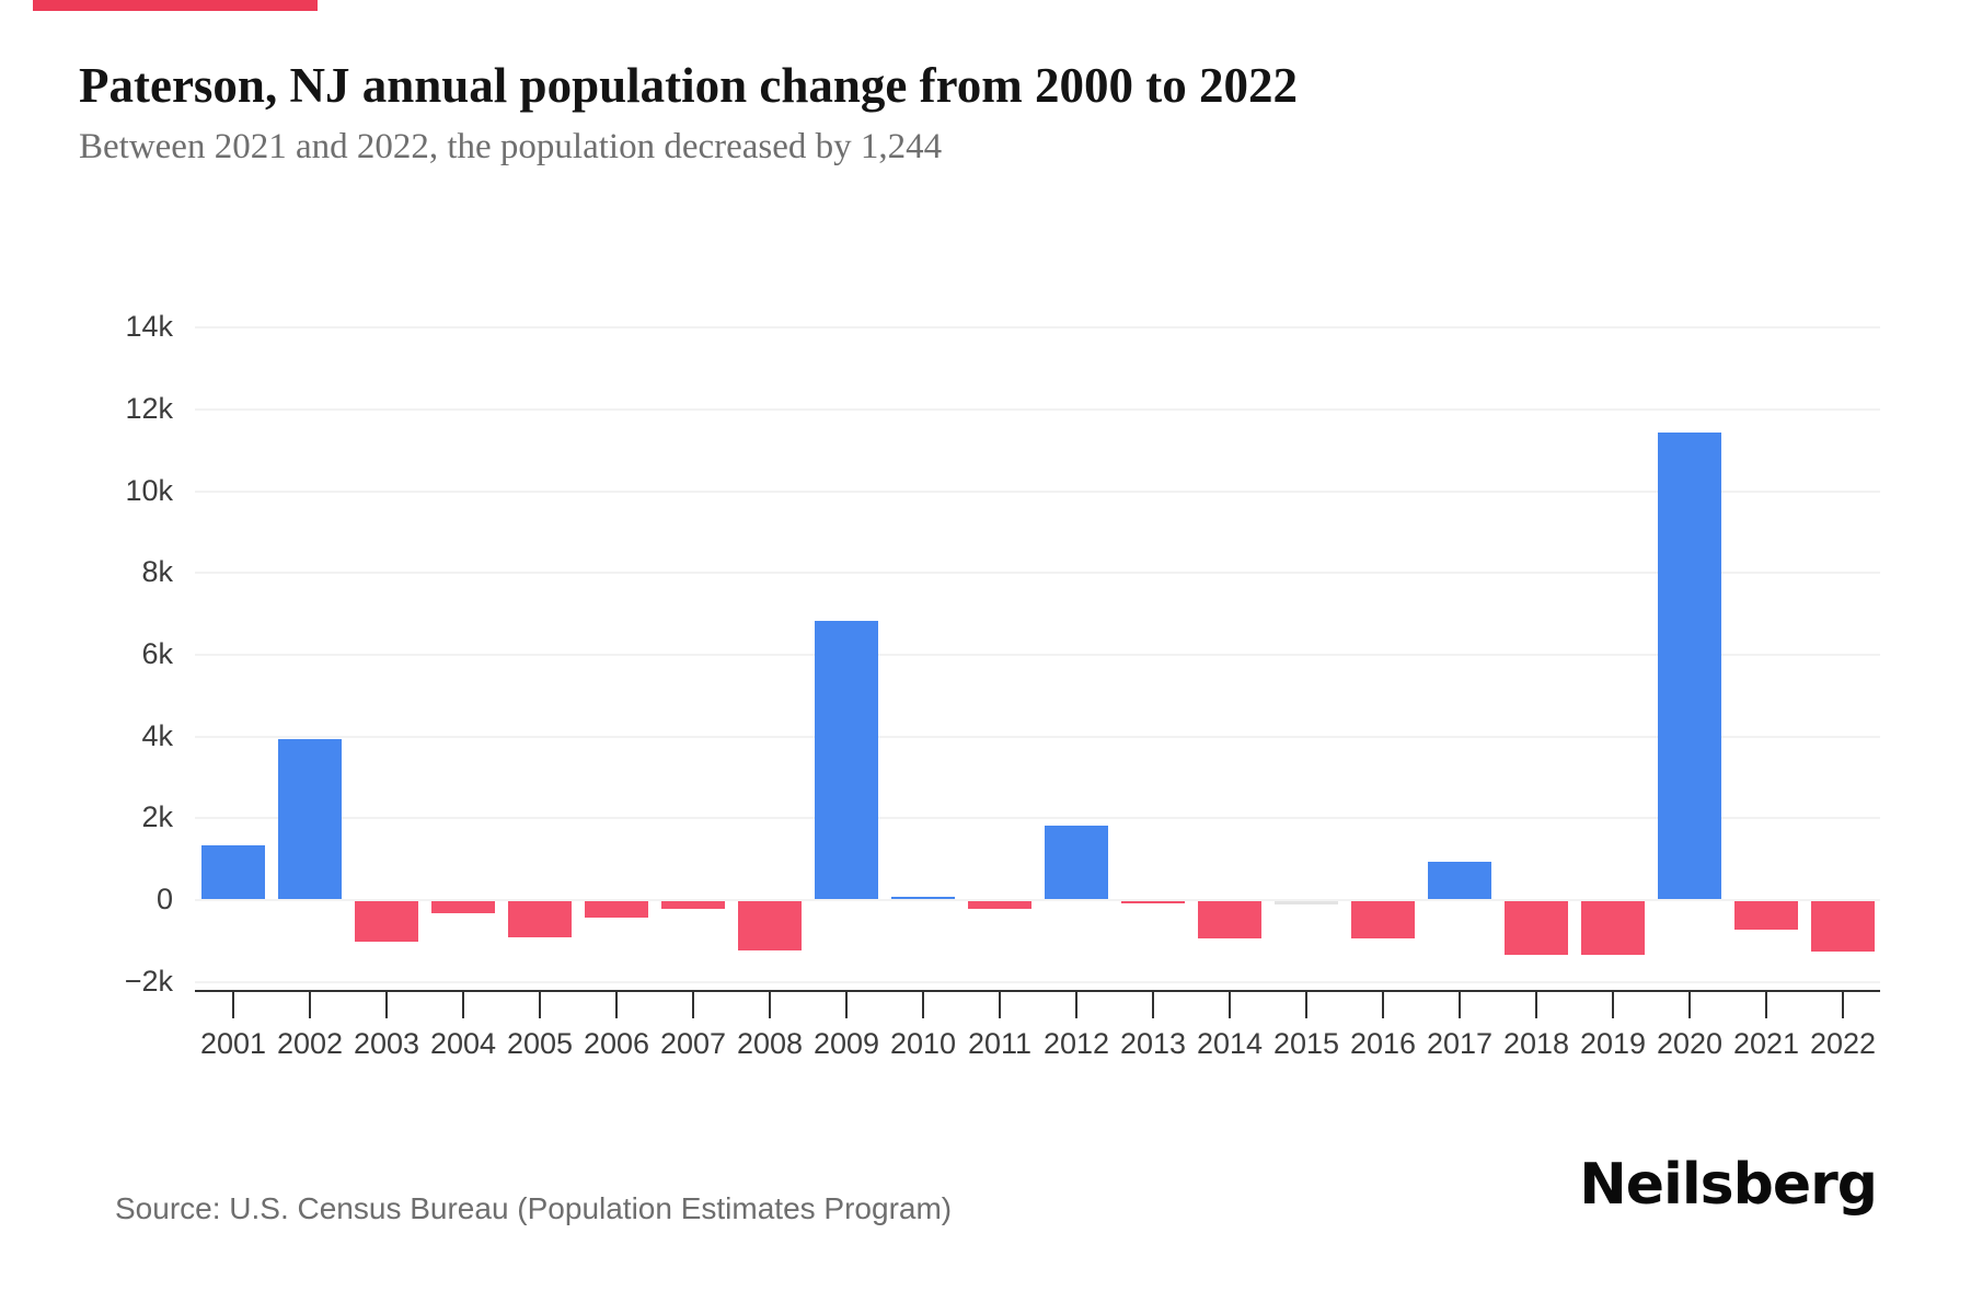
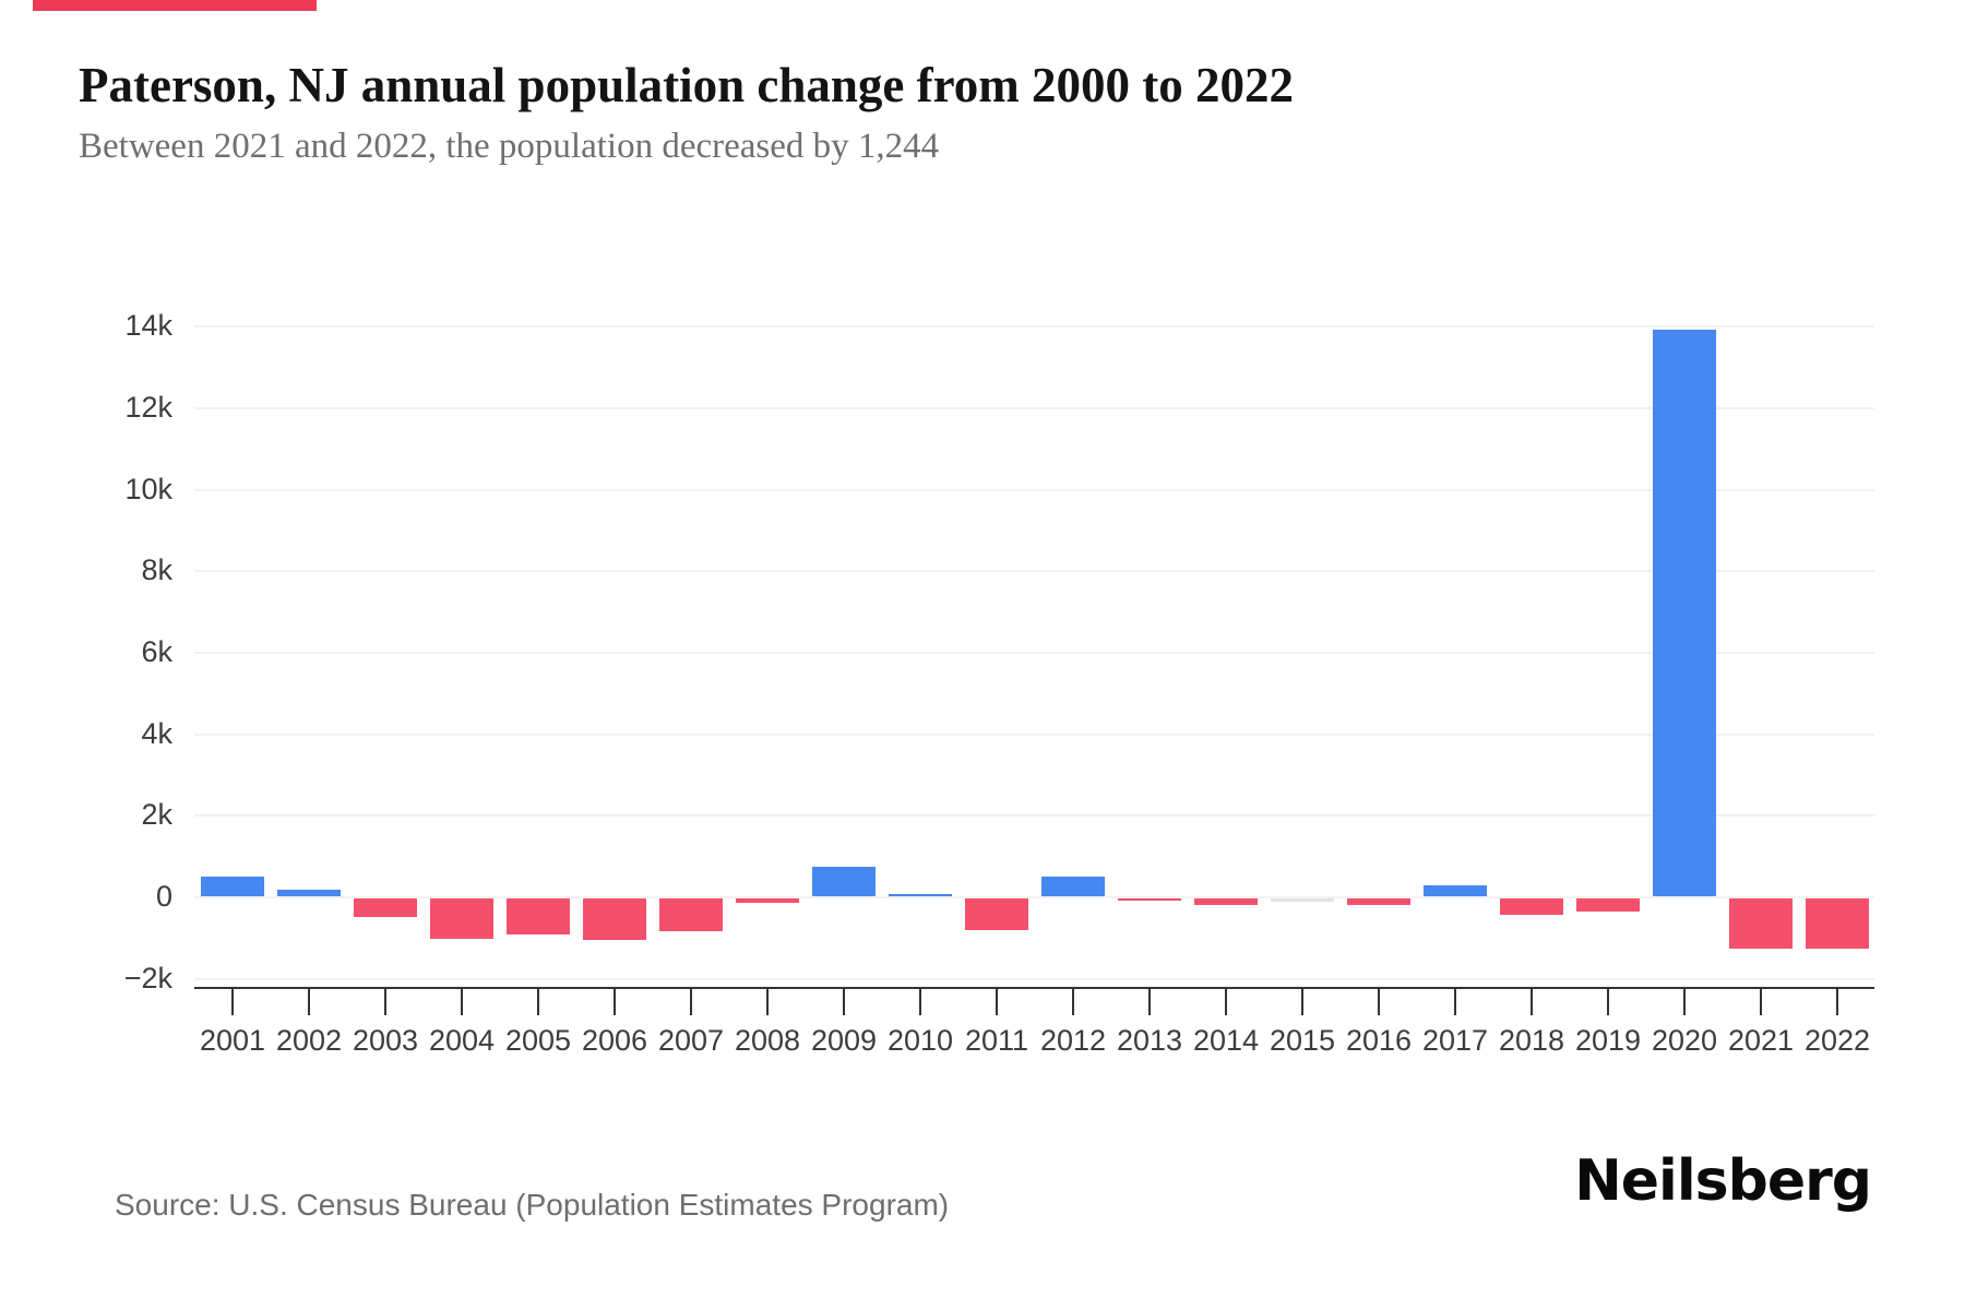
2001: 1.3k -> 0.5k
2002: 3.9k -> 0.2k
2003: -1.0k -> -0.5k
2004: -0.3k -> -1.0k
2006: -0.4k -> -1.0k
2007: -0.2k -> -0.8k
2008: -1.2k -> -0.1k
2009: 6.8k -> 0.7k
2011: -0.2k -> -0.8k
2012: 1.8k -> 0.5k
2014: -0.9k -> -0.2k
2016: -0.9k -> -0.2k
2017: 0.9k -> 0.3k
2018: -1.3k -> -0.4k
2019: -1.3k -> -0.3k
2020: 11.4k -> 13.9k
2021: -0.7k -> -1.2k
